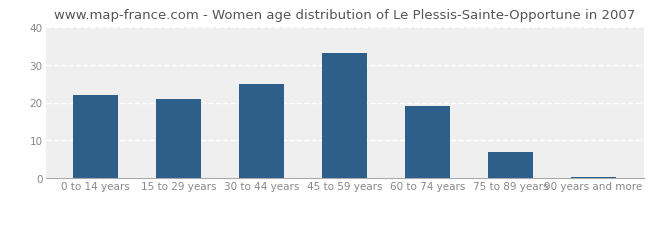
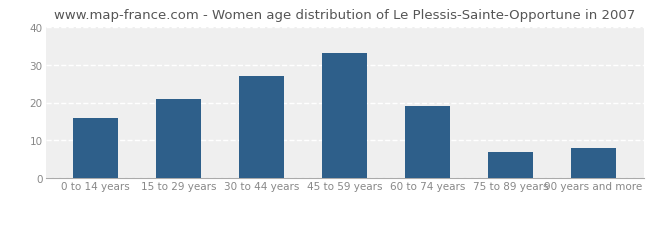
0 to 14 years: 22.0 -> 16.0
30 to 44 years: 25.0 -> 27.0
90 years and more: 0.5 -> 8.0
